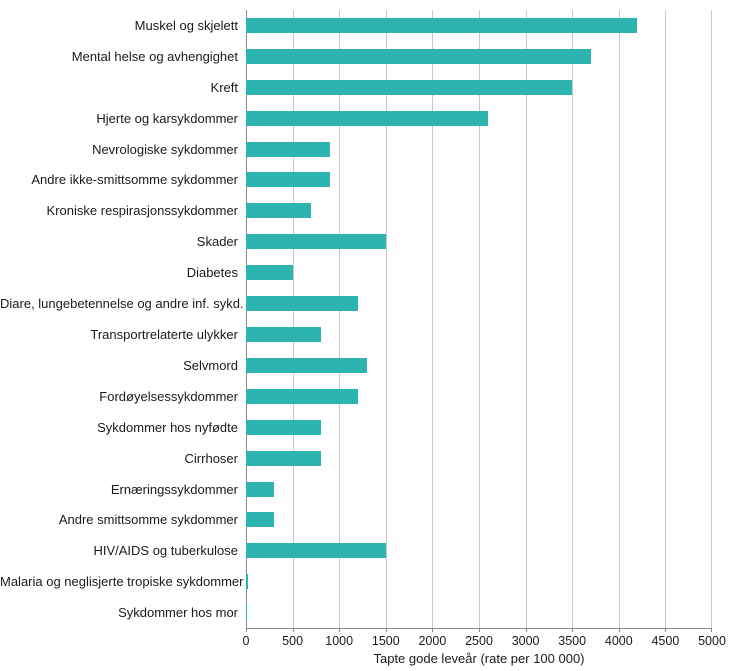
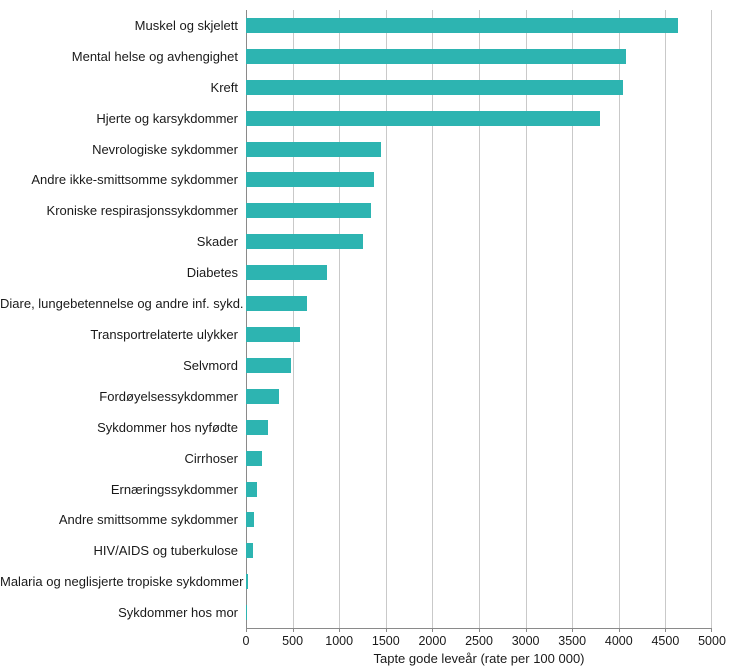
Muskel og skjelett: 4200 -> 4600
Mental helse og avhengighet: 3700 -> 4100
Kreft: 3500 -> 4000
Hjerte og karsykdommer: 2600 -> 3800
Nevrologiske sykdommer: 900 -> 1400
Andre ikke-smittsomme sykdommer: 900 -> 1400
Kroniske respirasjonssykdommer: 700 -> 1300
Skader: 1500 -> 1300
Diabetes: 500 -> 900
Diare, lungebetennelse og andre inf. sykd.: 1200 -> 600
Transportrelaterte ulykker: 800 -> 600
Selvmord: 1300 -> 500
Fordøyelsessykdommer: 1200 -> 400
Sykdommer hos nyfødte: 800 -> 200
Cirrhoser: 800 -> 200
Ernæringssykdommer: 300 -> 100
Andre smittsomme sykdommer: 300 -> 100
HIV/AIDS og tuberkulose: 1500 -> 100
